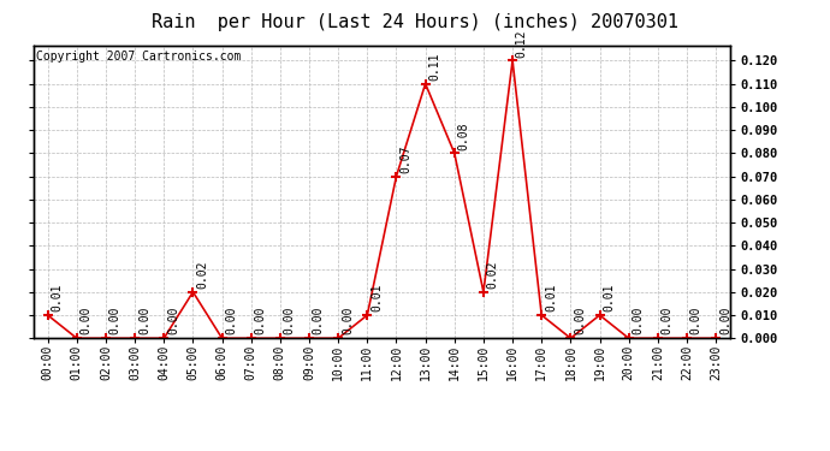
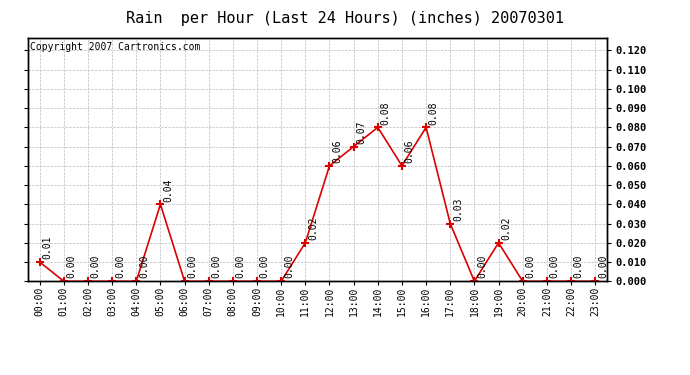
05:00: 0.02 -> 0.04
11:00: 0.01 -> 0.02
12:00: 0.07 -> 0.06
13:00: 0.11 -> 0.07
15:00: 0.02 -> 0.06
16:00: 0.12 -> 0.08
17:00: 0.01 -> 0.03
19:00: 0.01 -> 0.02
